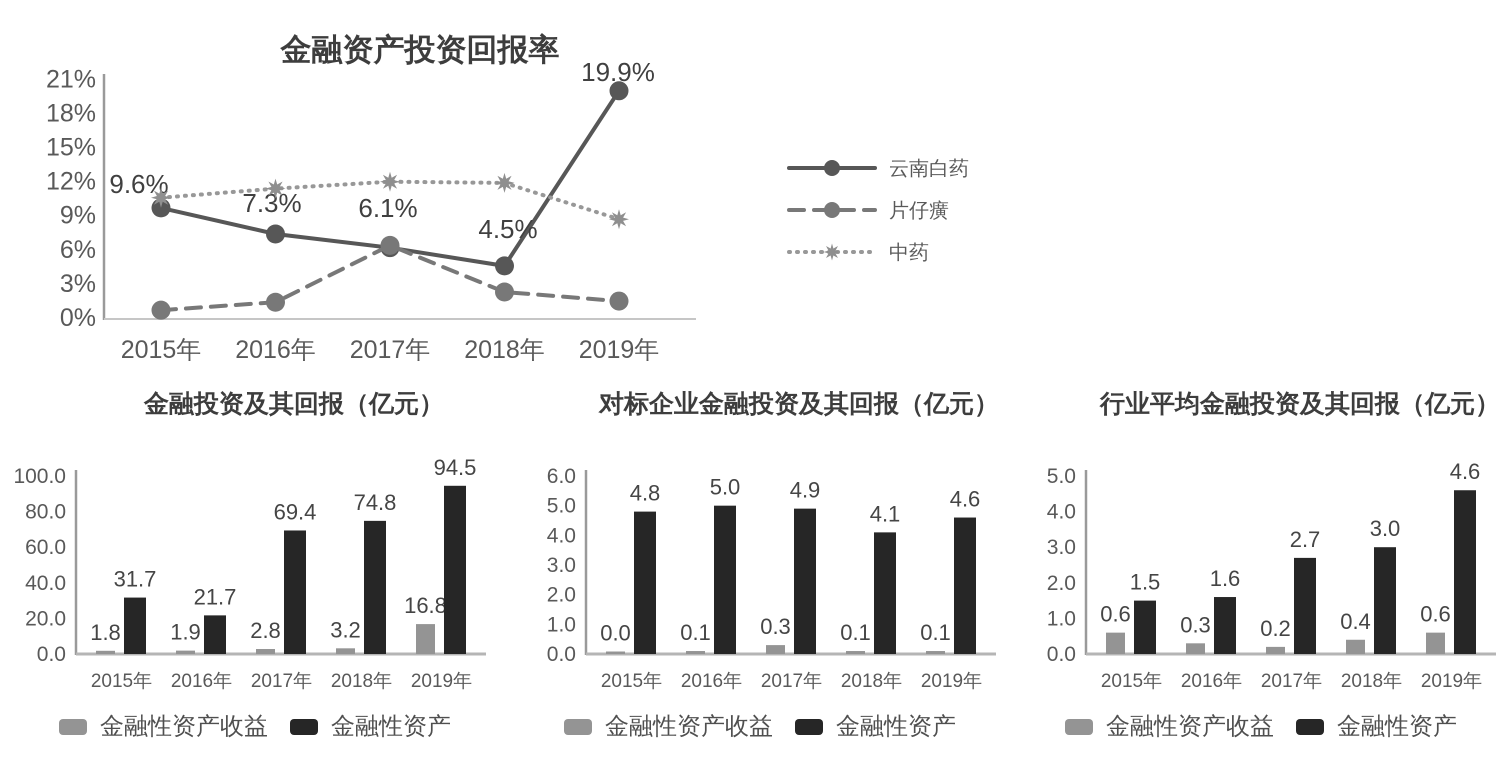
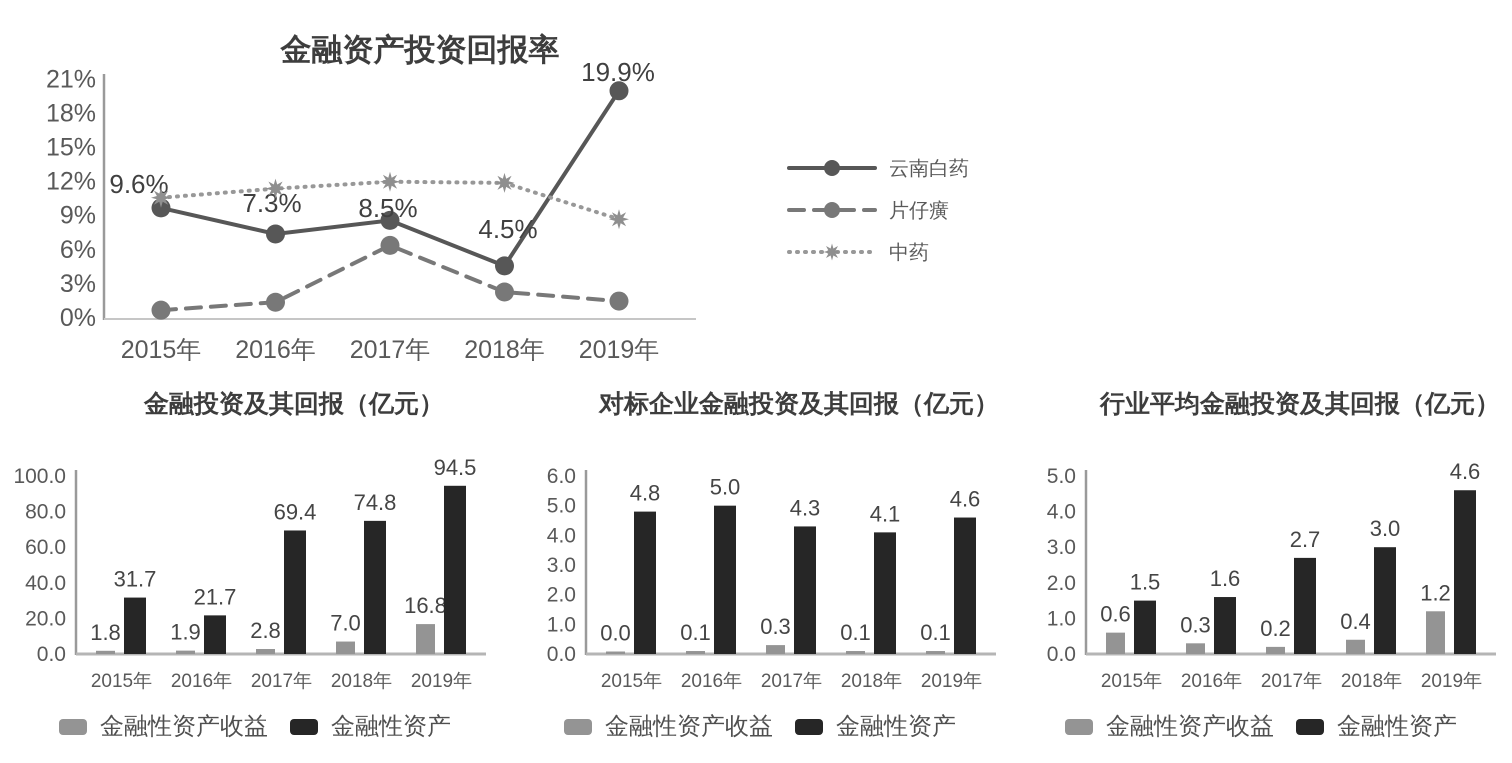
金融资产投资回报率/云南白药/2017年: 6.1% -> 8.5%
金融投资及其回报（亿元）/金融性资产收益/2018年: 3.2 -> 7.0
对标企业金融投资及其回报（亿元）/金融性资产/2017年: 4.9 -> 4.3
行业平均金融投资及其回报（亿元）/金融性资产收益/2019年: 0.6 -> 1.2
